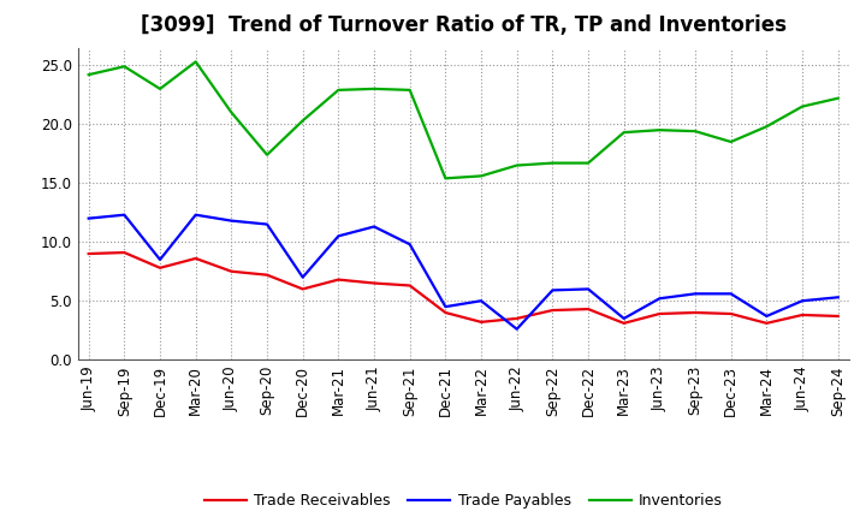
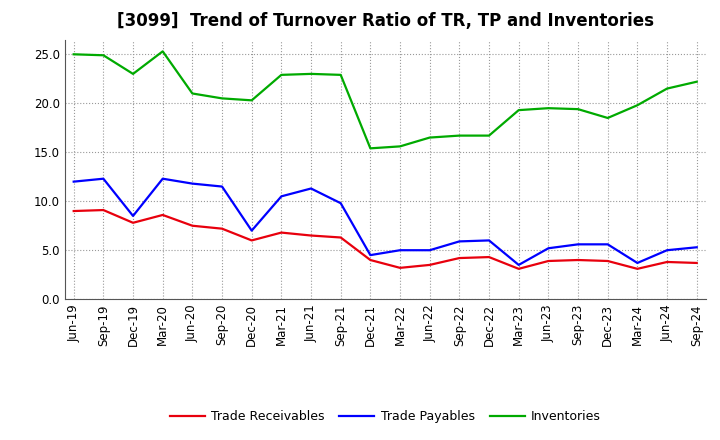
Inventories/Jun-19: 24.2 -> 25.0
Inventories/Sep-20: 17.4 -> 20.5
Trade Payables/Jun-22: 2.6 -> 5.0
